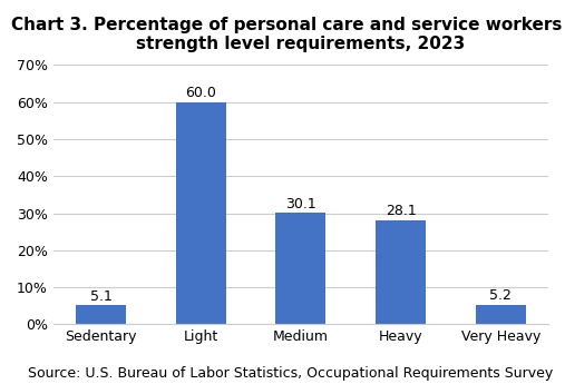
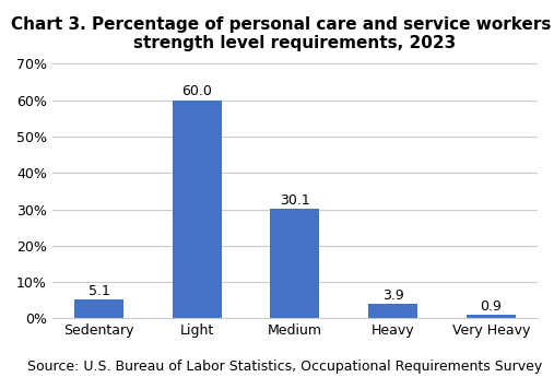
Heavy: 28.1 -> 3.9
Very Heavy: 5.2 -> 0.9
